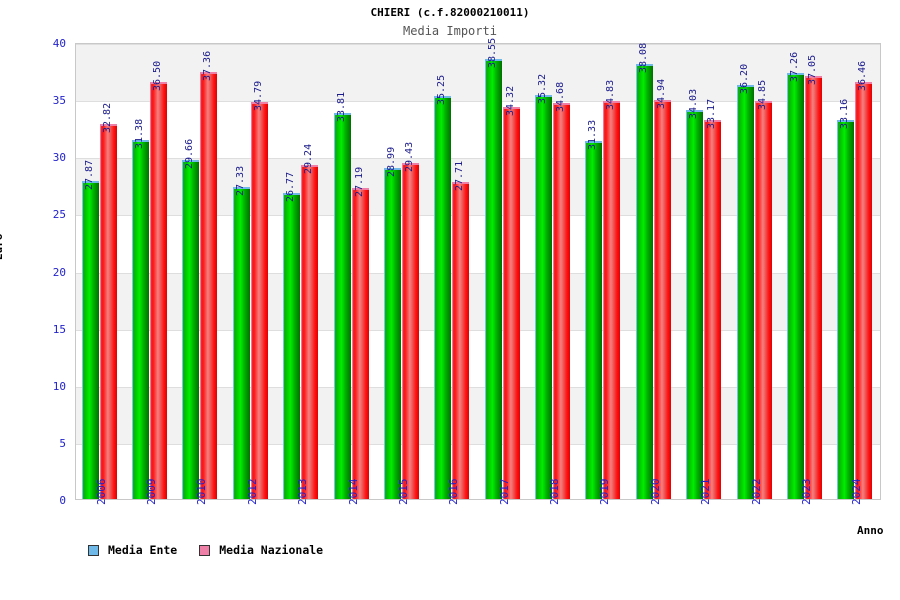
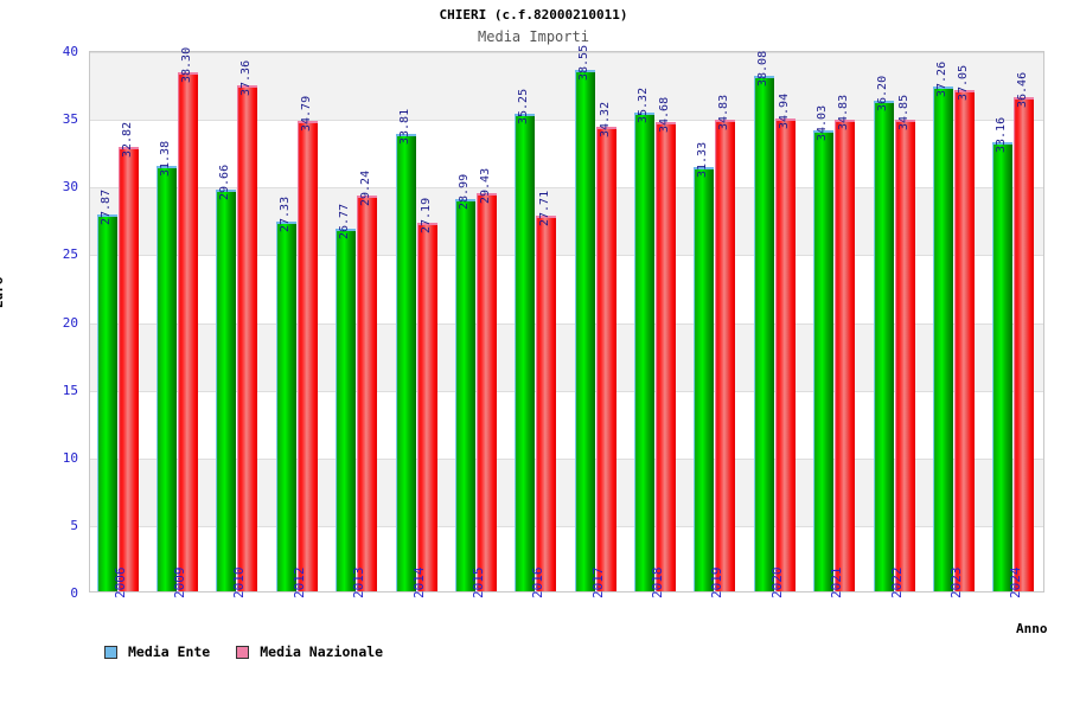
Media Nazionale/2009: 36.50 -> 38.30
Media Nazionale/2021: 33.17 -> 34.83
